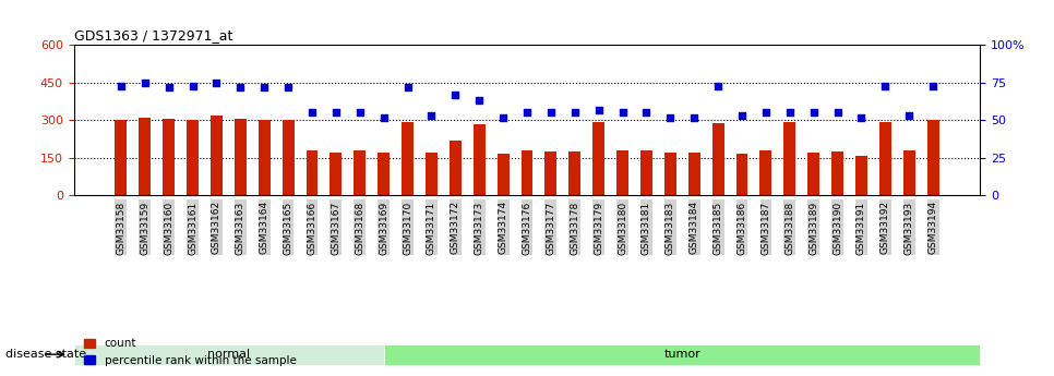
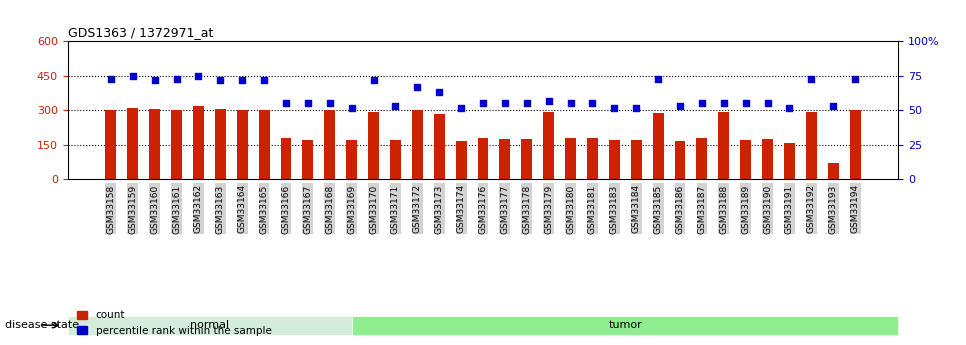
count/GSM33168: 180 -> 300
count/GSM33172: 220 -> 300
count/GSM33193: 180 -> 70
